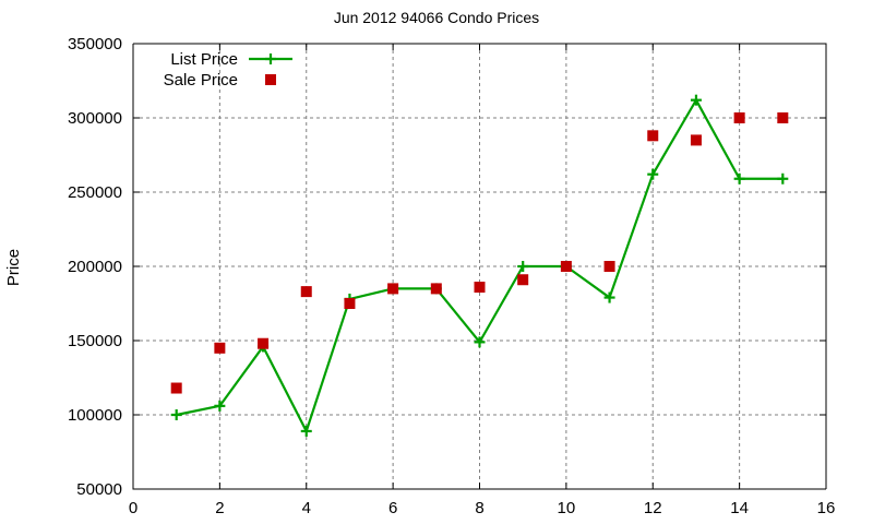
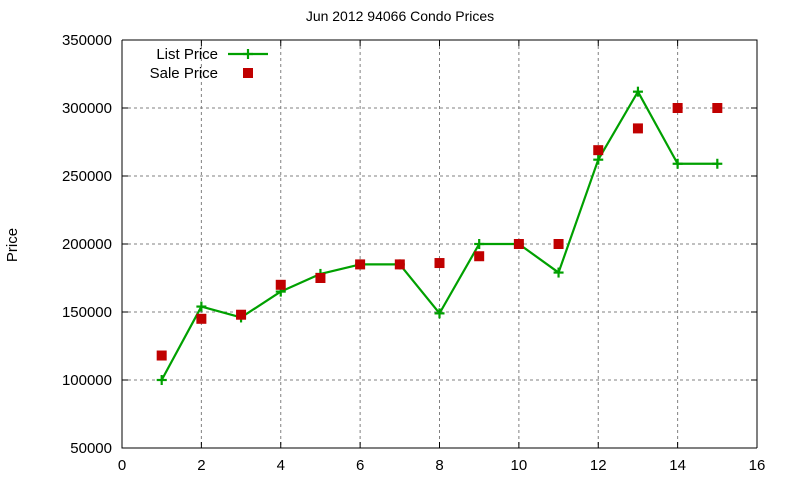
List Price/2: 106000 -> 154000
List Price/4: 89000 -> 165000
Sale Price/4: 183000 -> 170000
Sale Price/12: 288000 -> 269000
